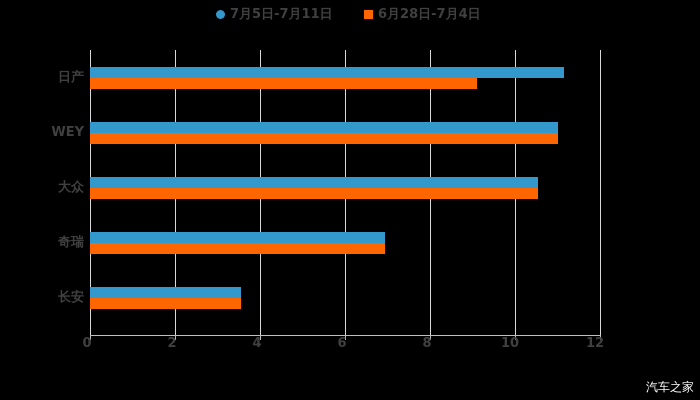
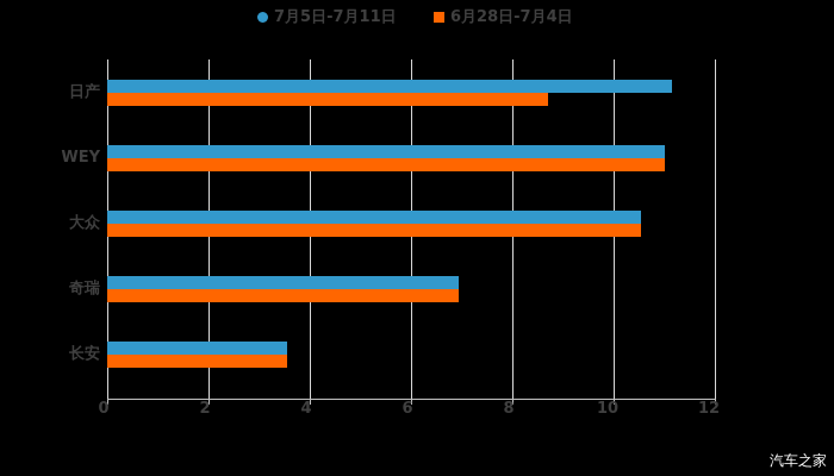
6月28日-7月4日/日产: 9.1 -> 8.7
